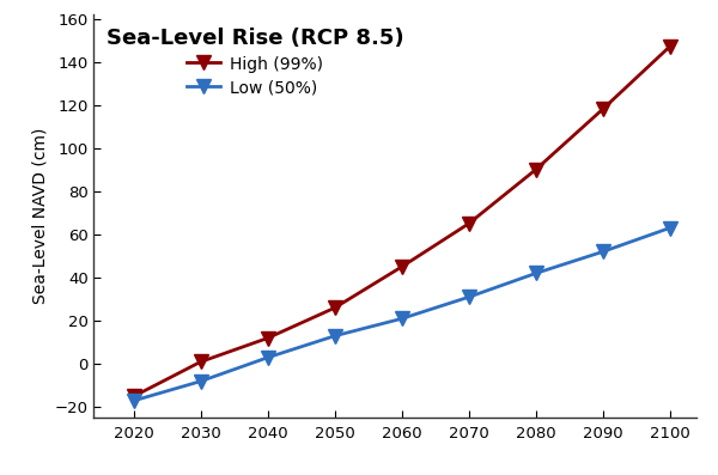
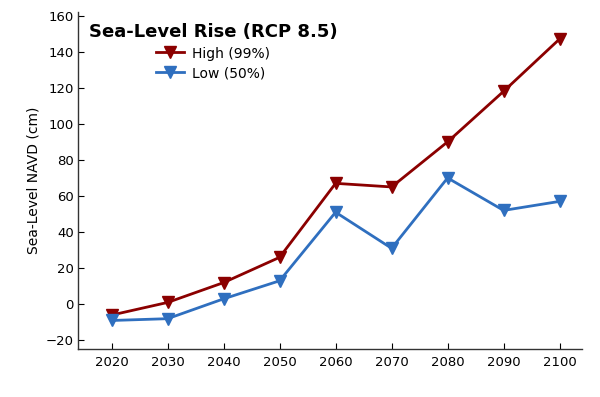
High (99%)/2020: -15 -> -6
Low (50%)/2020: -17 -> -9
High (99%)/2060: 45 -> 67
Low (50%)/2060: 21 -> 51
Low (50%)/2080: 42 -> 70
Low (50%)/2100: 63 -> 57
